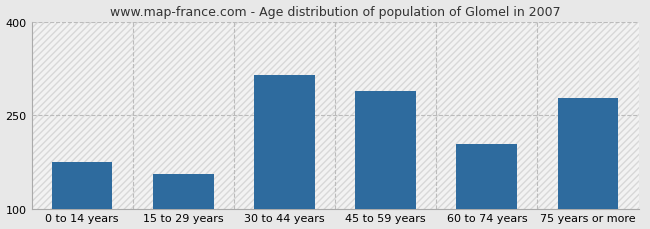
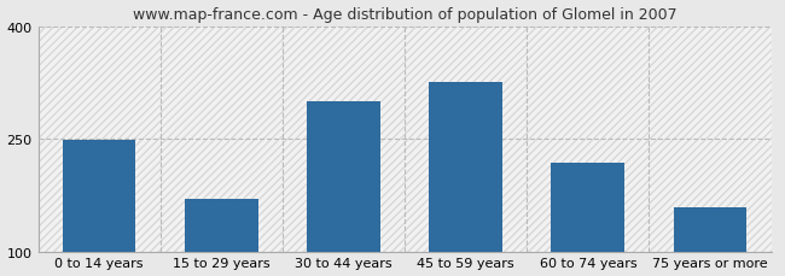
0 to 14 years: 174 -> 248
15 to 29 years: 156 -> 170
30 to 44 years: 314 -> 300
45 to 59 years: 288 -> 325
60 to 74 years: 204 -> 218
75 years or more: 278 -> 158
